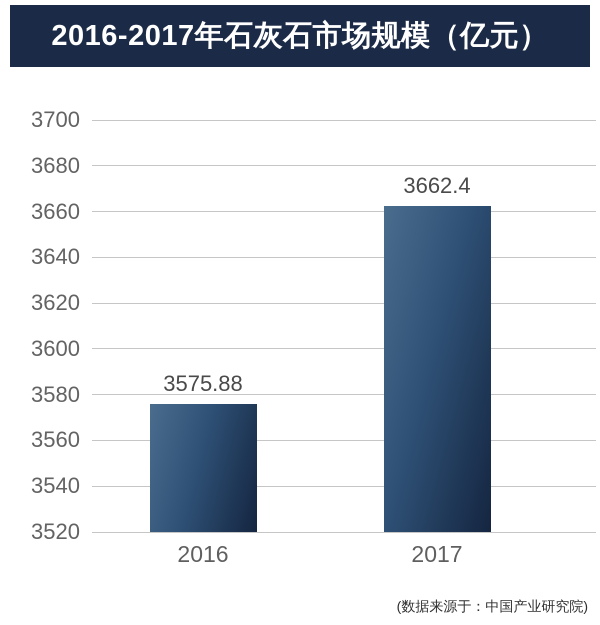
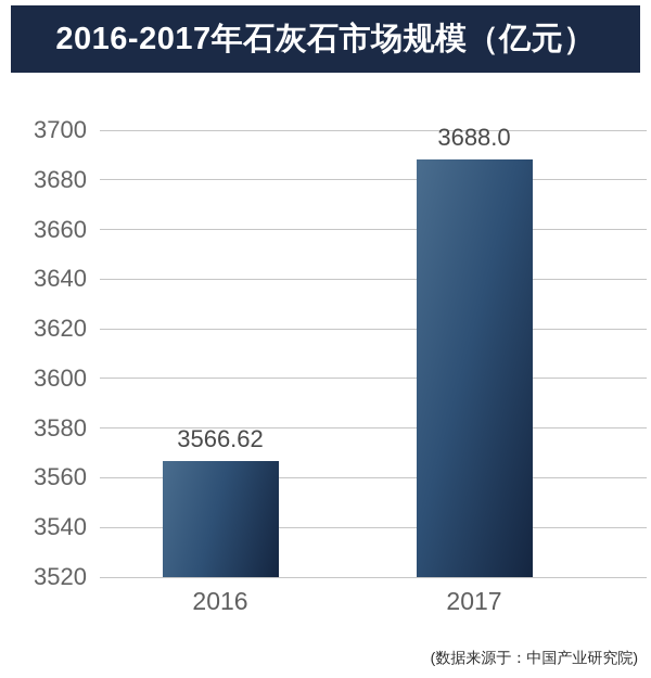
2016: 3575.88 -> 3566.62
2017: 3662.4 -> 3688.0
